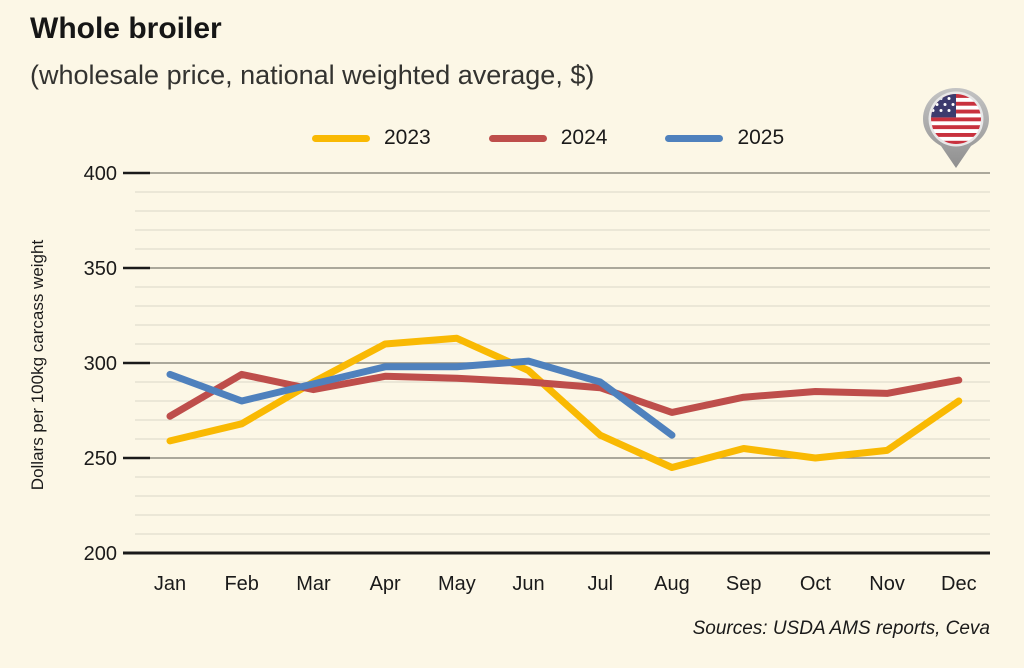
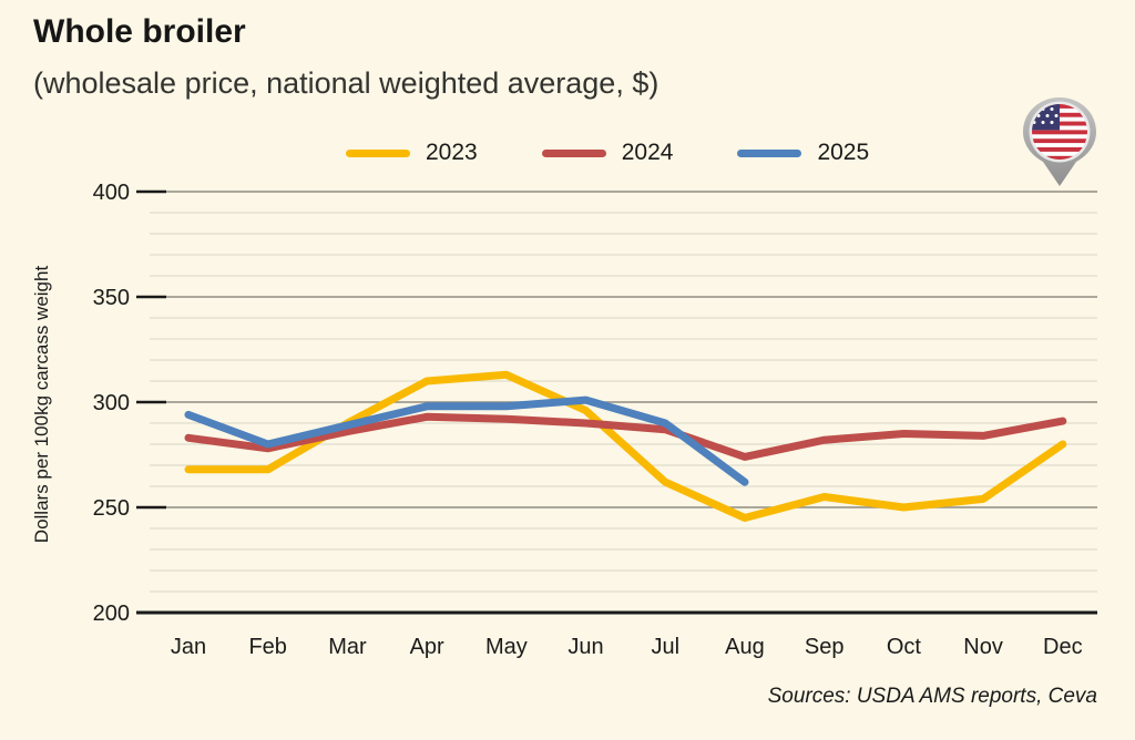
2023/Jan: 259 -> 268
2024/Jan: 272 -> 283
2024/Feb: 294 -> 278
